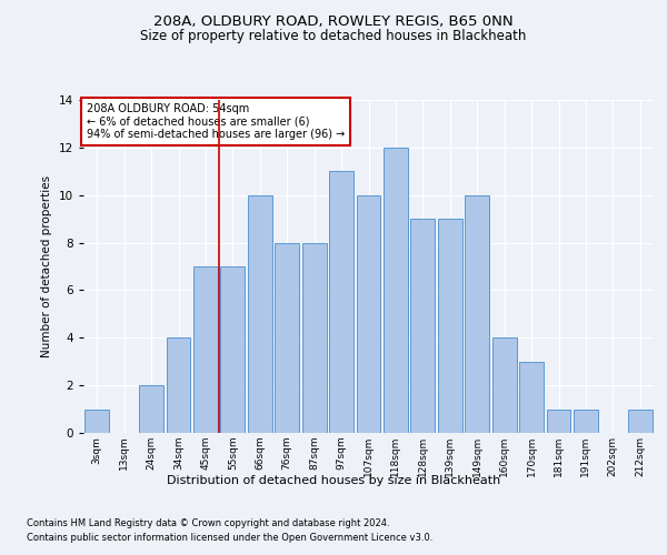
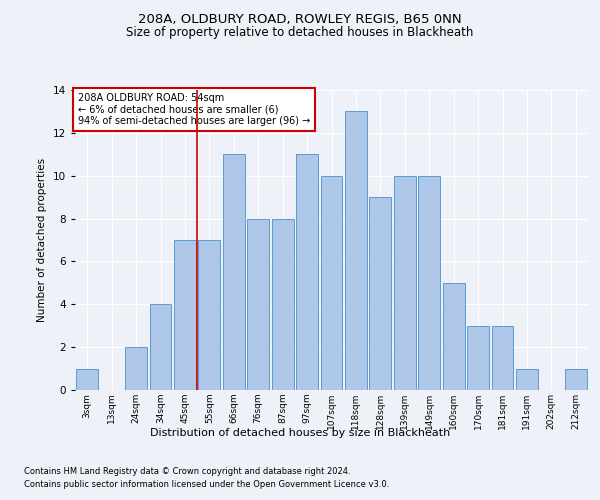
66sqm: 10 -> 11
118sqm: 12 -> 13
139sqm: 9 -> 10
160sqm: 4 -> 5
181sqm: 1 -> 3
